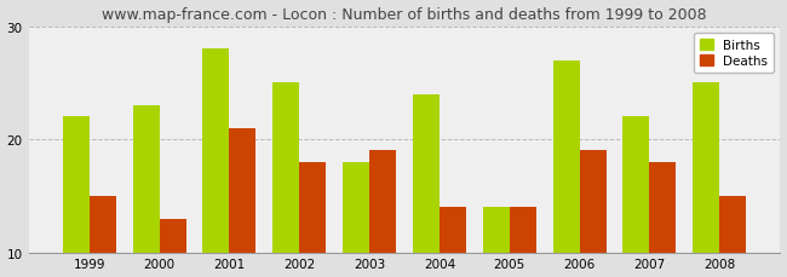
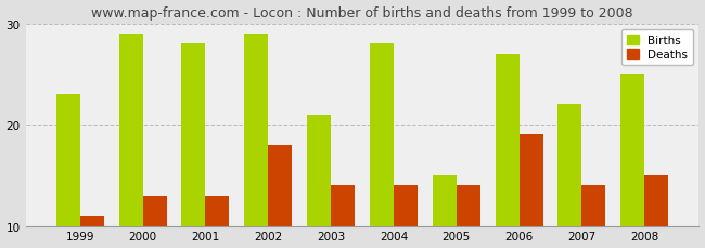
Births/1999: 22 -> 23
Deaths/1999: 15 -> 11
Births/2000: 23 -> 29
Deaths/2001: 21 -> 13
Births/2002: 25 -> 29
Births/2003: 18 -> 21
Deaths/2003: 19 -> 14
Births/2004: 24 -> 28
Births/2005: 14 -> 15
Deaths/2007: 18 -> 14
